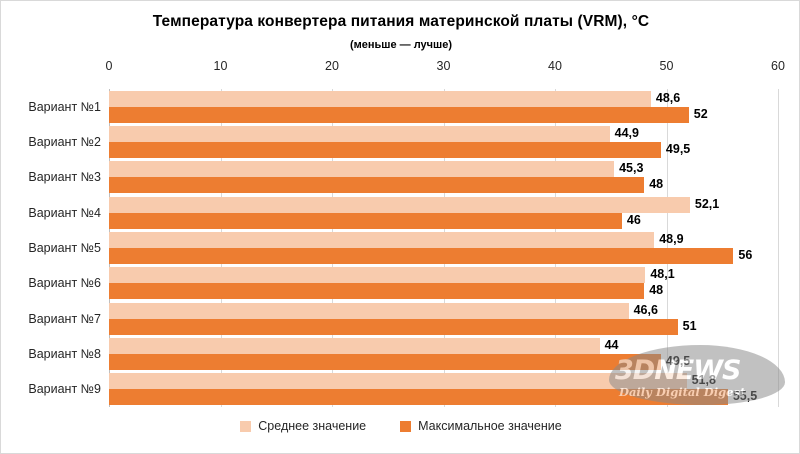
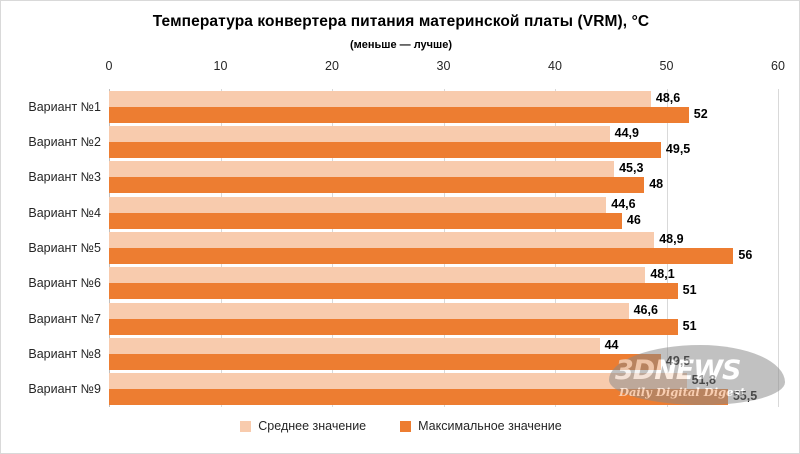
Среднее значение/Вариант №4: 52,1 -> 44,6
Максимальное значение/Вариант №6: 48 -> 51
